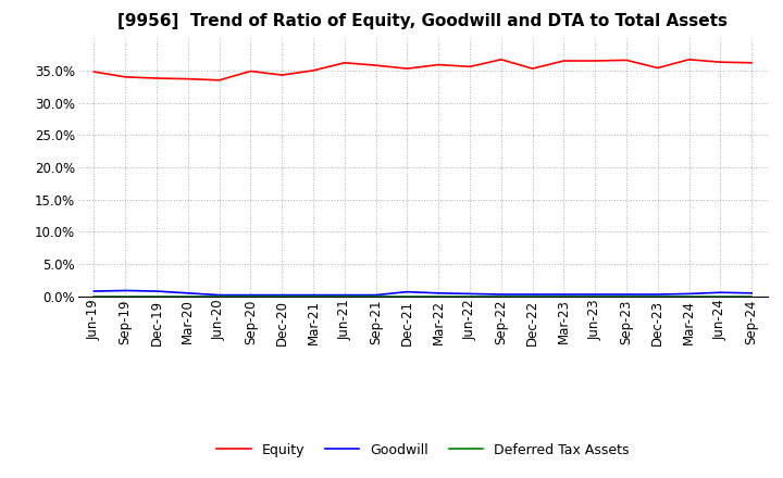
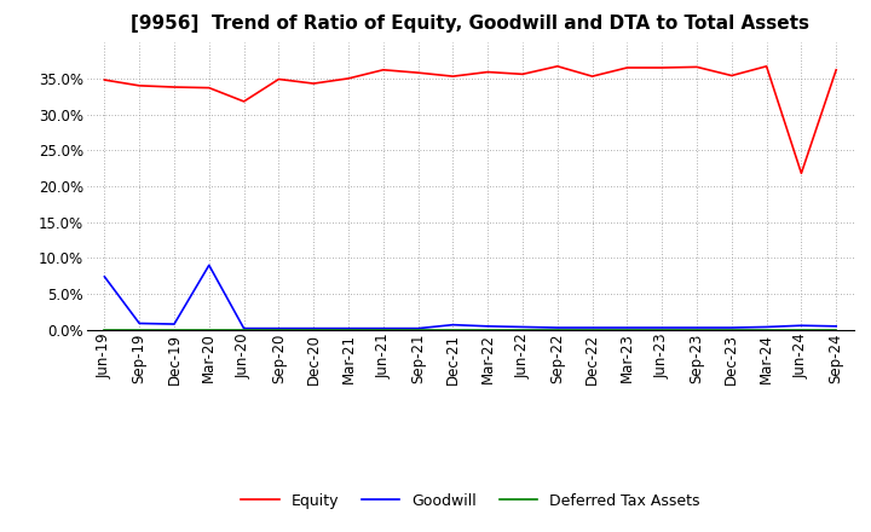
Goodwill/Jun-19: 0.8% -> 7.4%
Goodwill/Mar-20: 0.5% -> 9.0%
Equity/Jun-20: 33.5% -> 31.8%
Equity/Jun-24: 36.3% -> 21.8%
